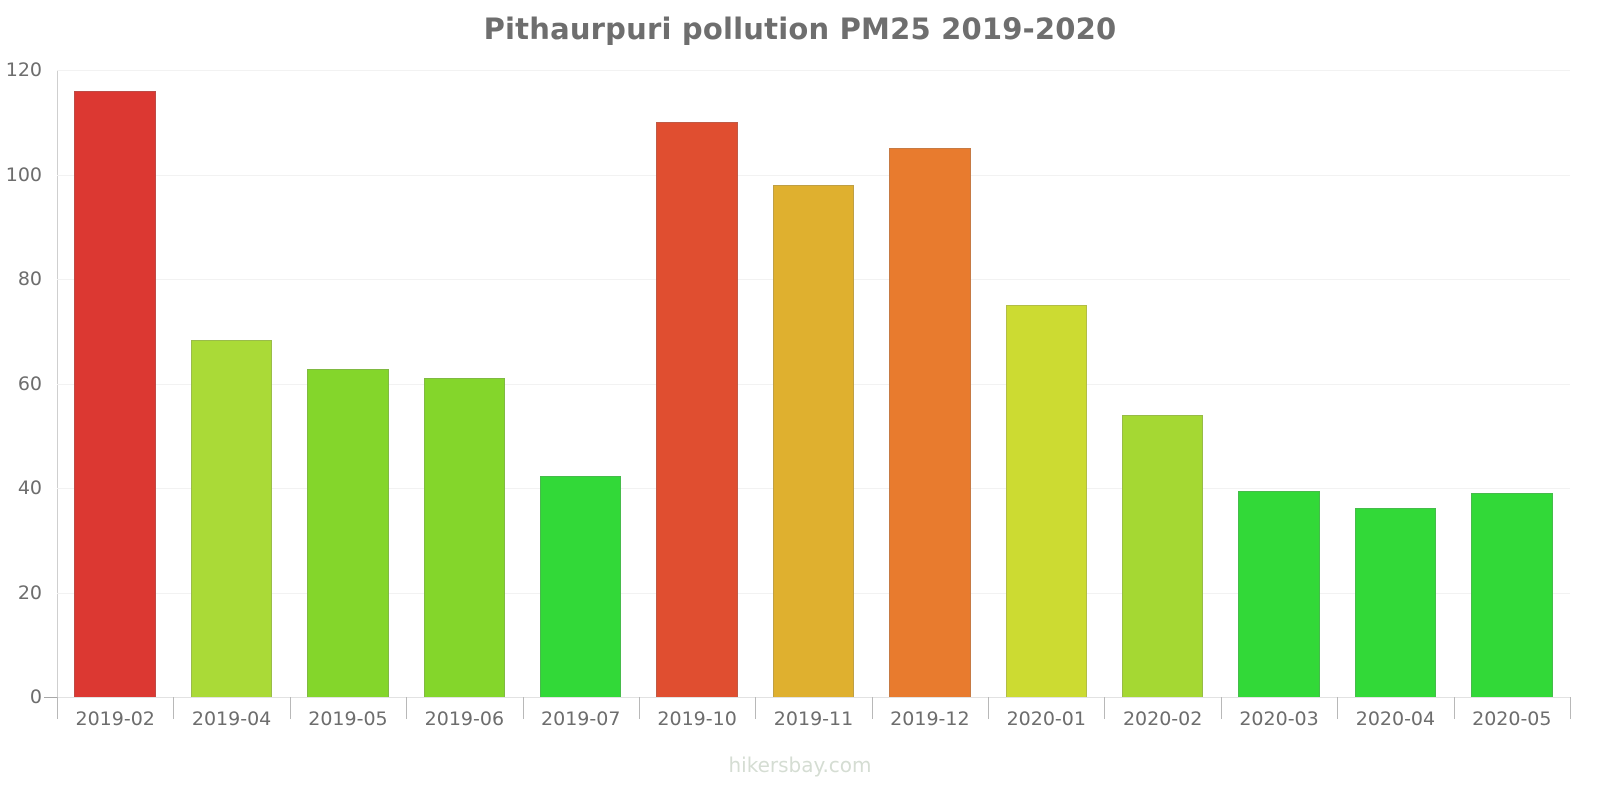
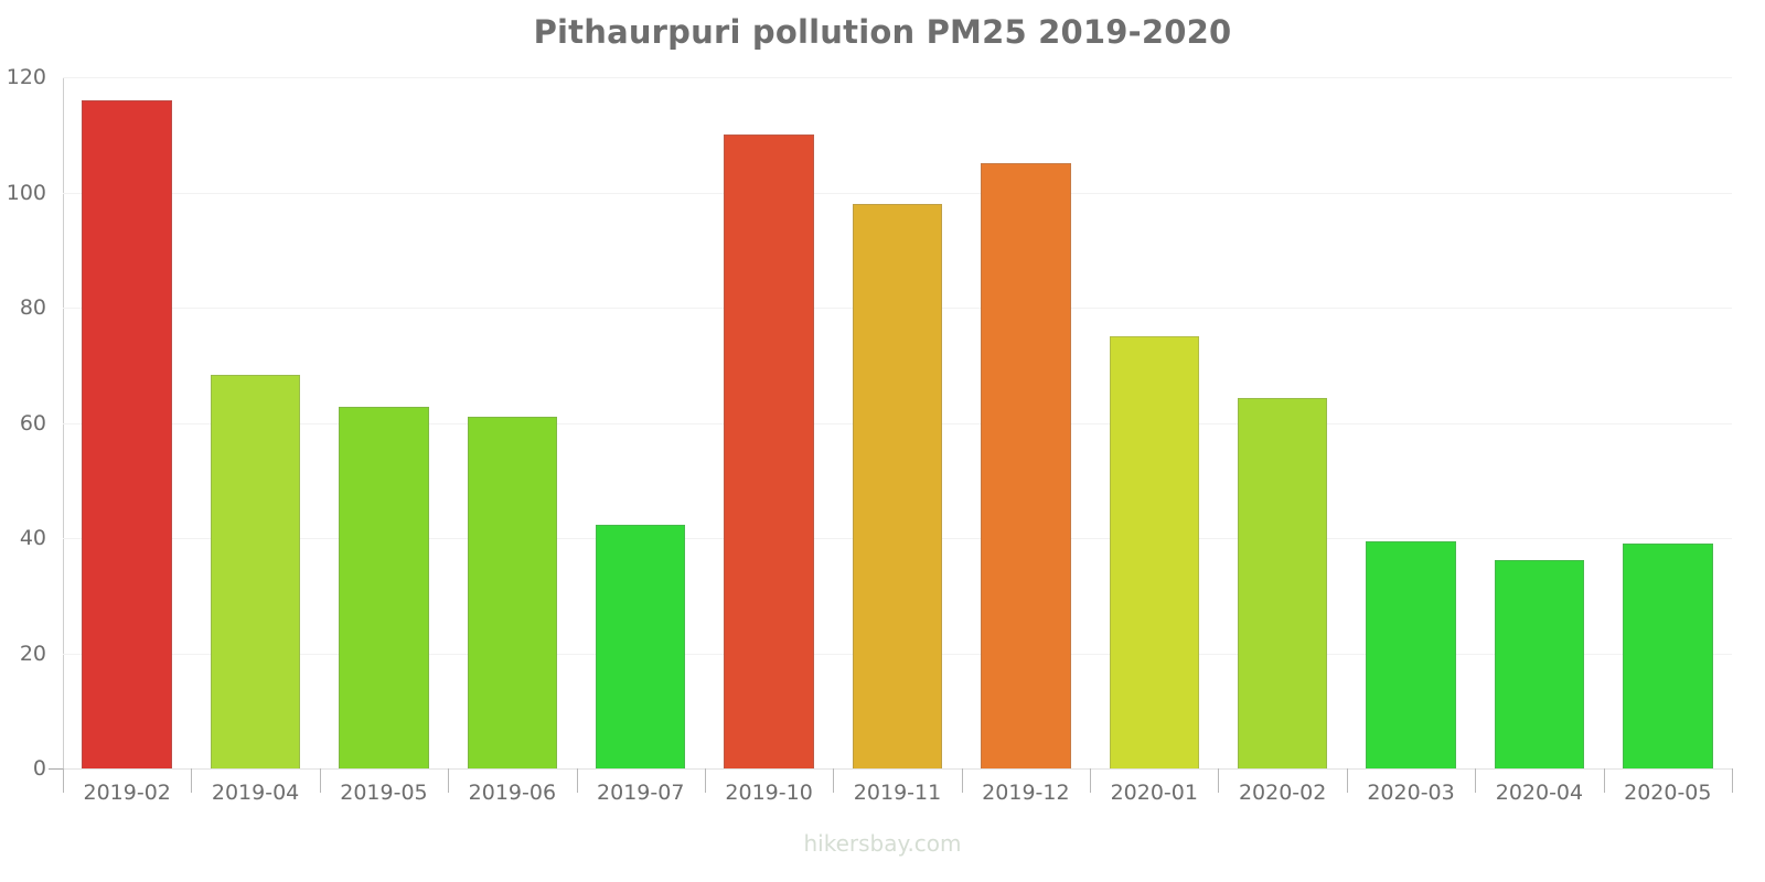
2020-02: 54 -> 64
